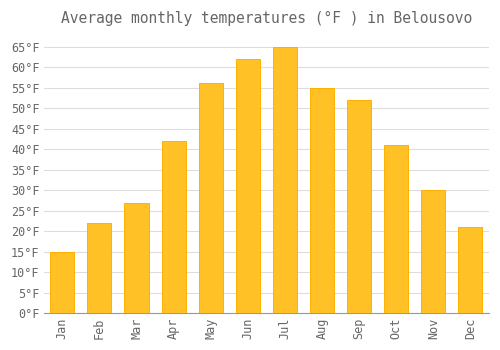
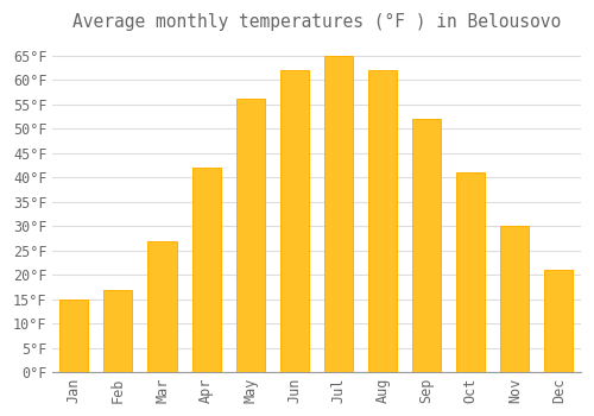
Feb: 22°F -> 17°F
Aug: 55°F -> 62°F
